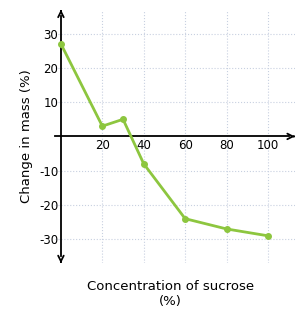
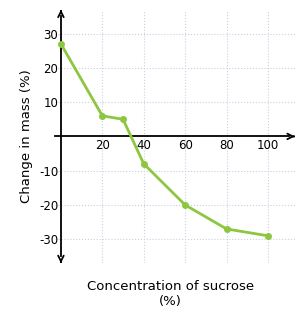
20: 3 -> 6
60: -24 -> -20
